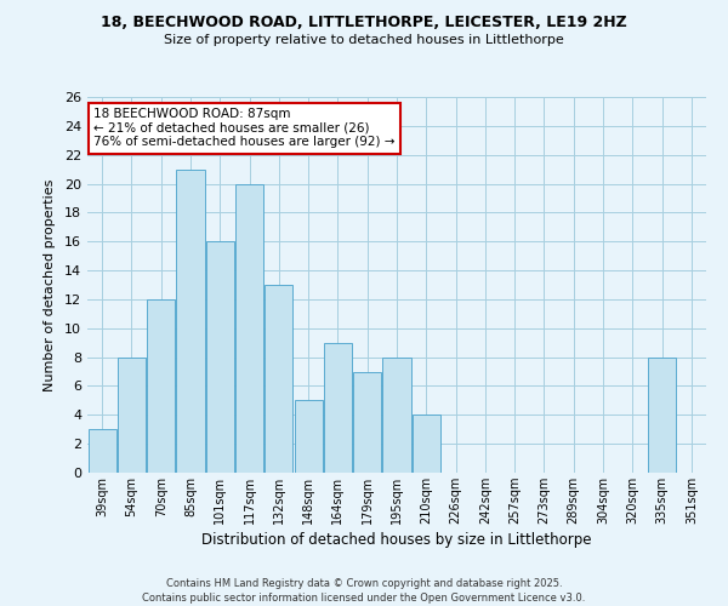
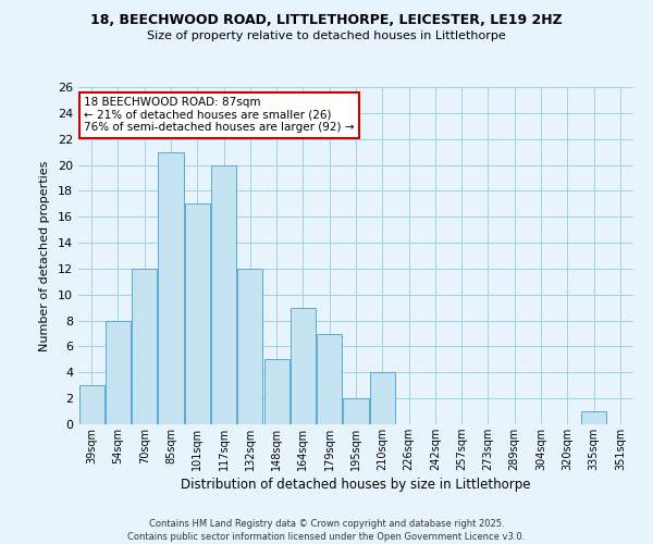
101sqm: 16 -> 17
132sqm: 13 -> 12
195sqm: 8 -> 2
335sqm: 8 -> 1
